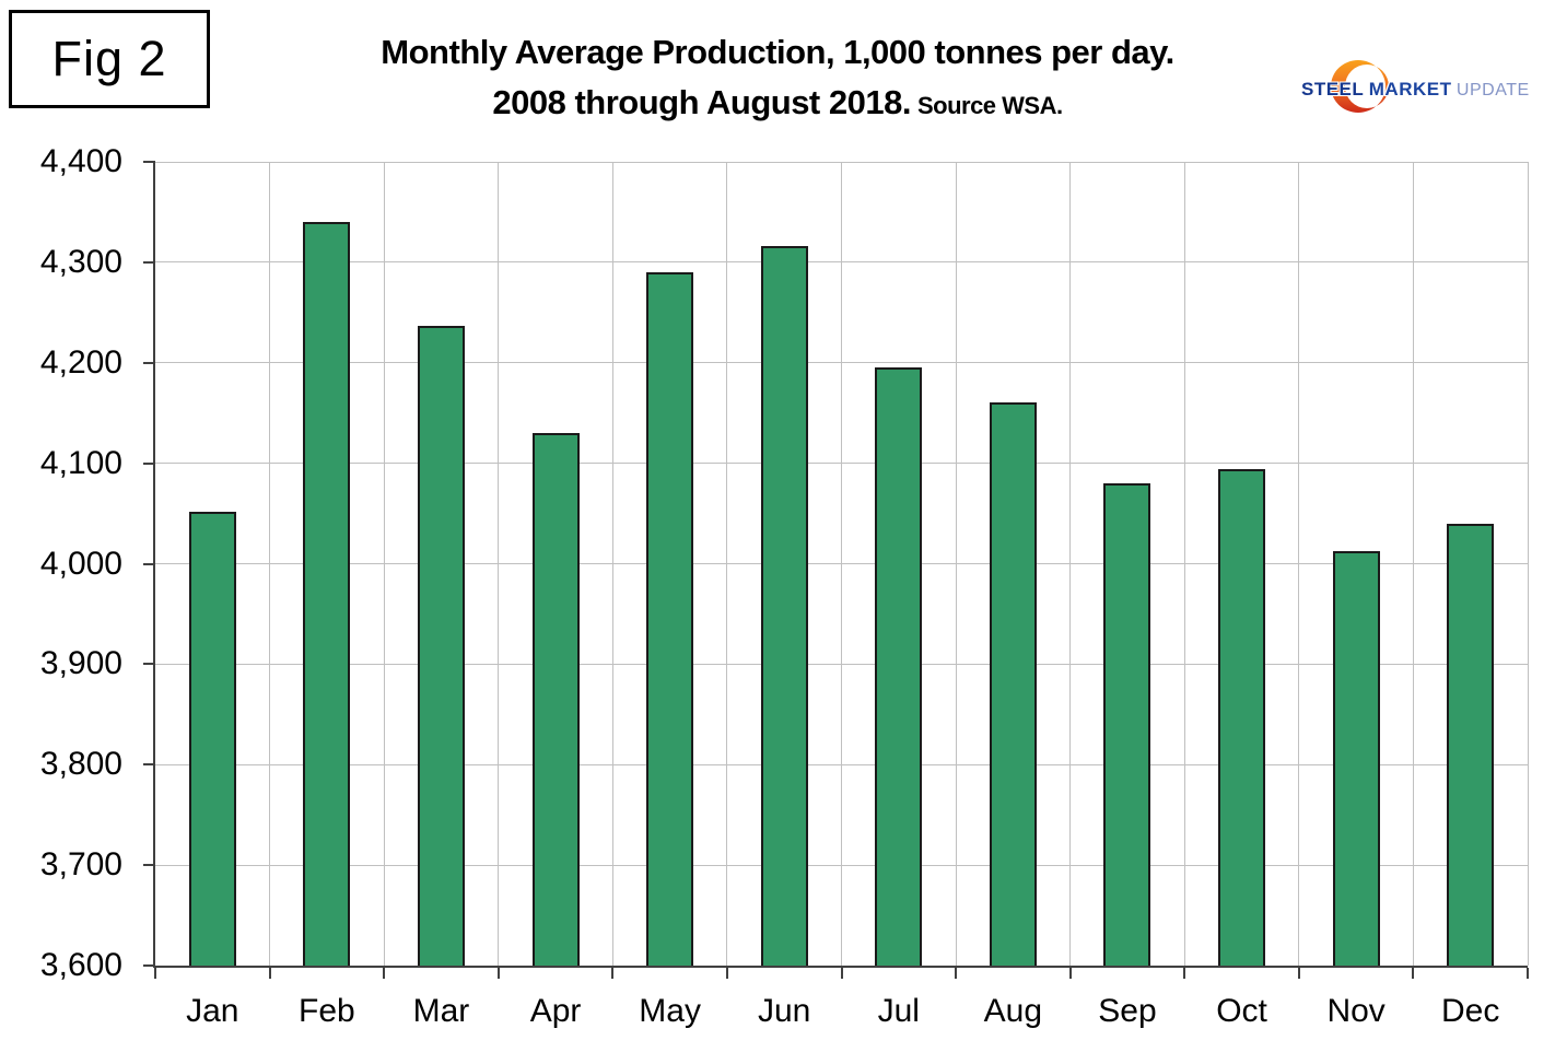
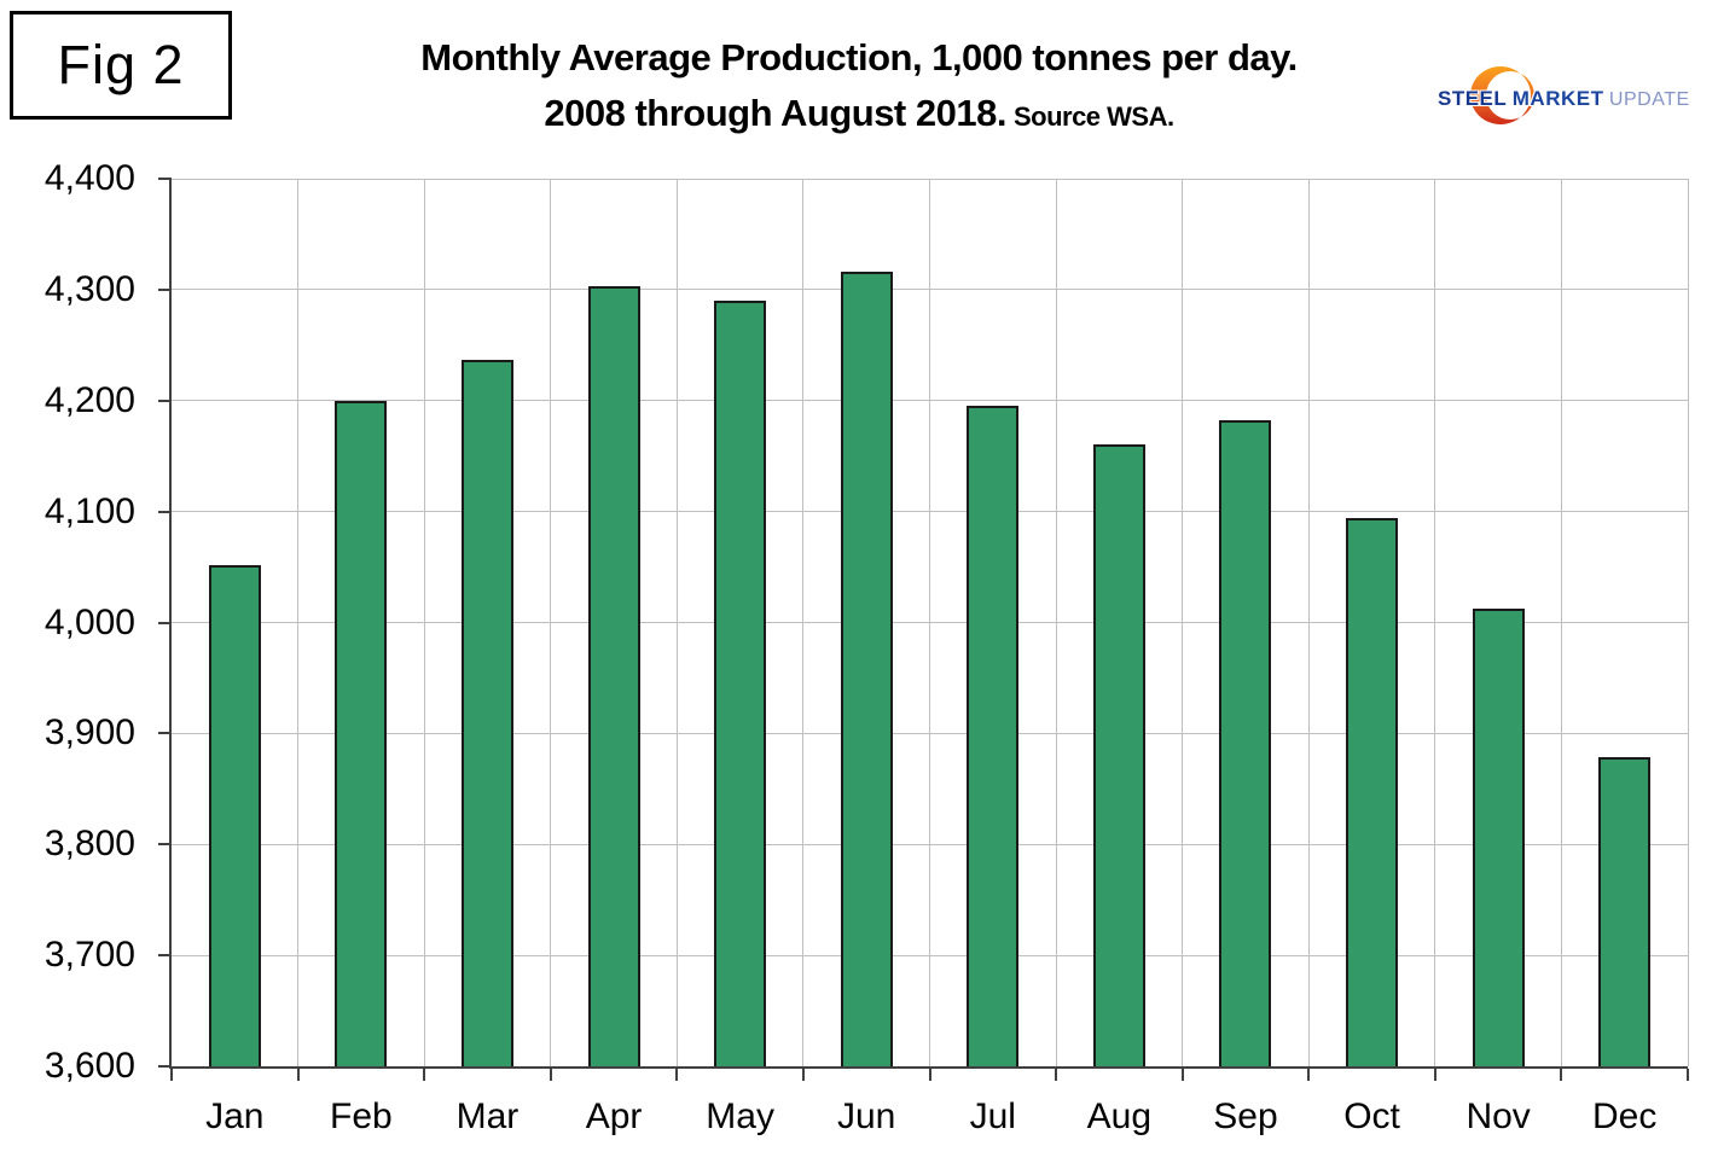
Feb: 4340 -> 4200
Apr: 4130 -> 4300
Sep: 4080 -> 4180
Dec: 4040 -> 3880
